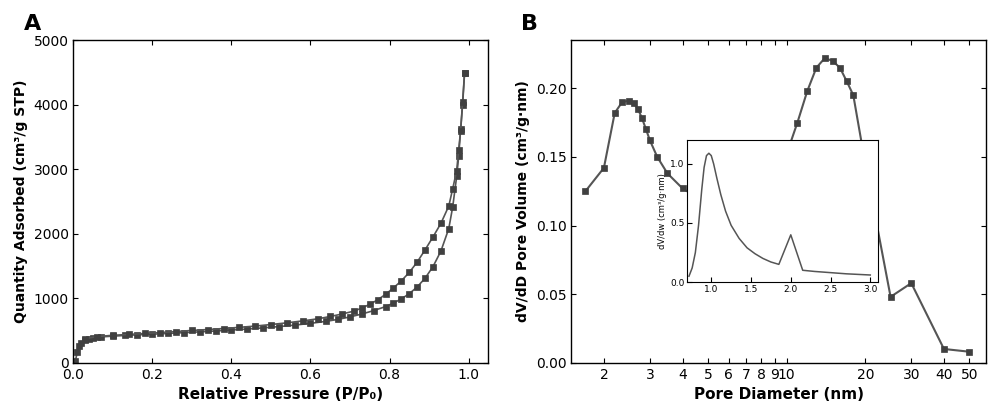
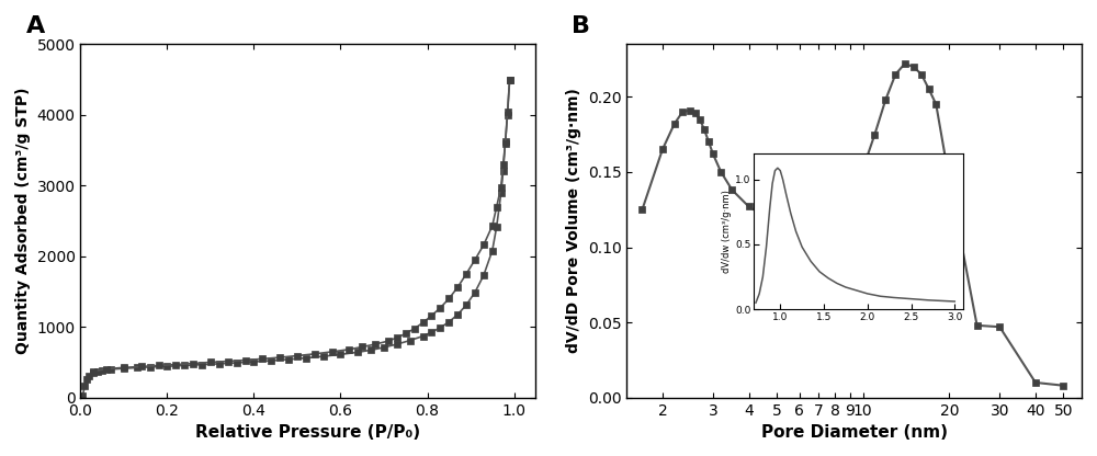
2: 0.142 -> 0.165
30: 0.058 -> 0.047
2.0: 0.40 -> 0.12
